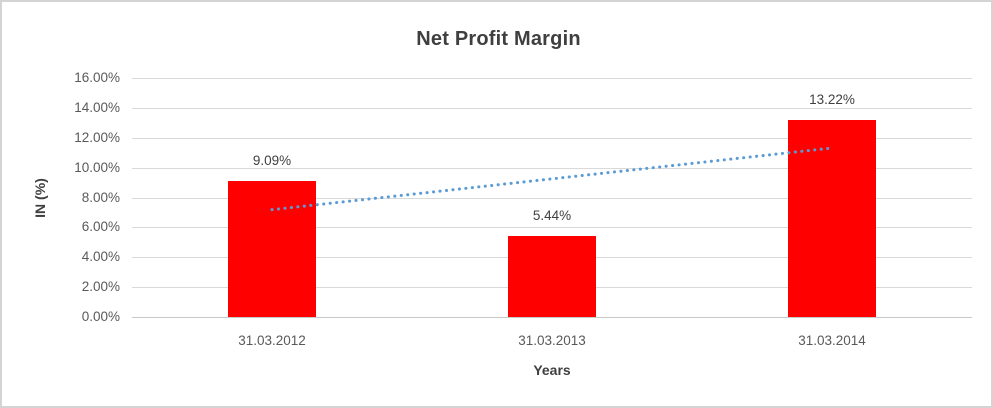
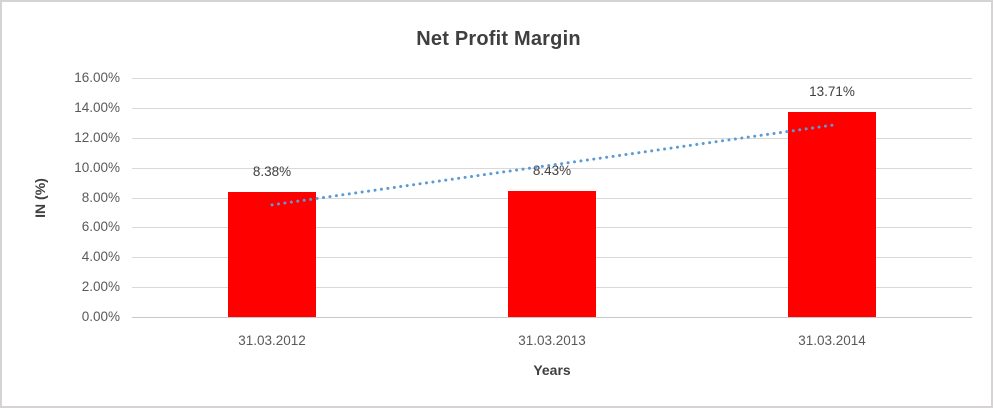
31.03.2012: 9.09% -> 8.38%
31.03.2013: 5.44% -> 8.43%
31.03.2014: 13.22% -> 13.71%
